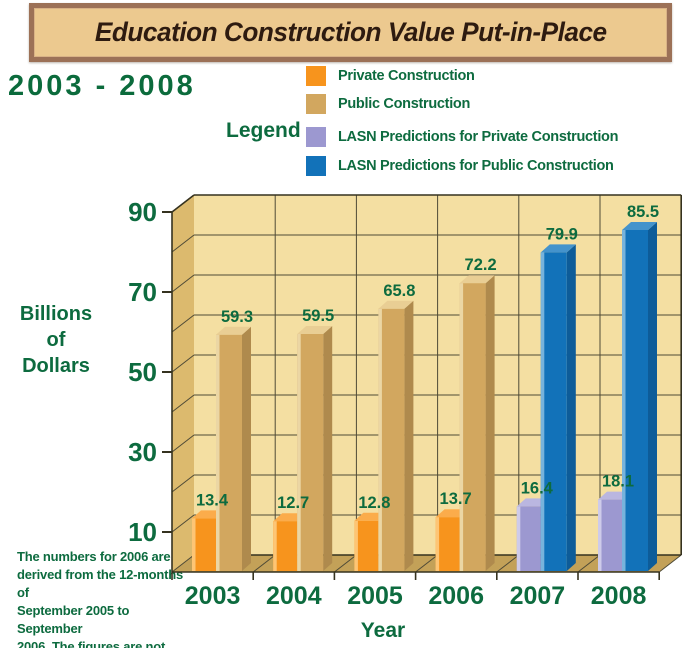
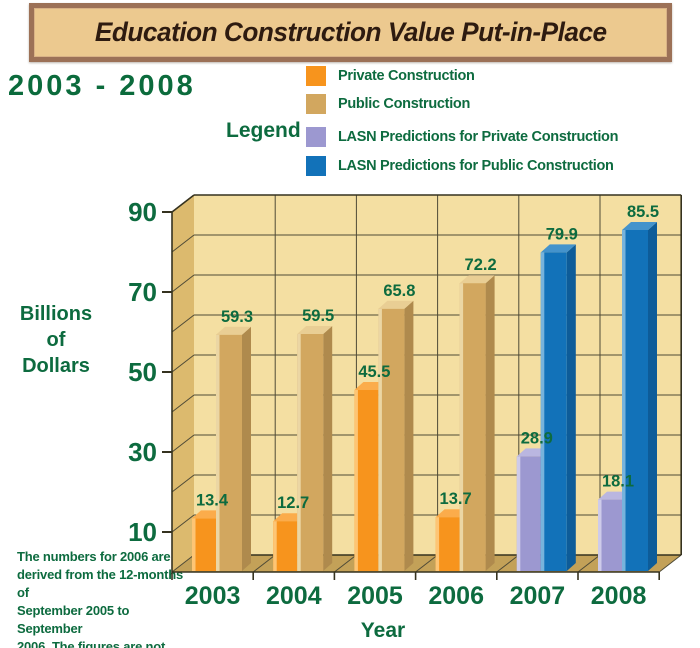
Private Construction/2005: 12.8 -> 45.5
LASN Predictions for Private Construction/2007: 16.4 -> 28.9
